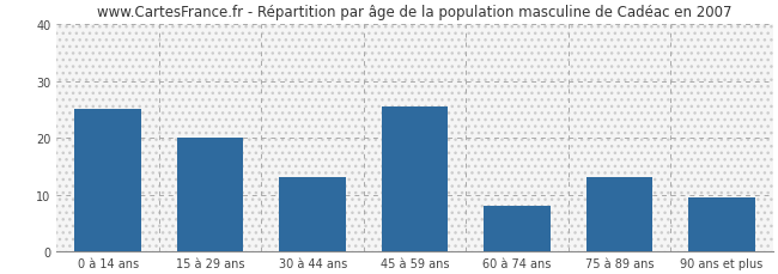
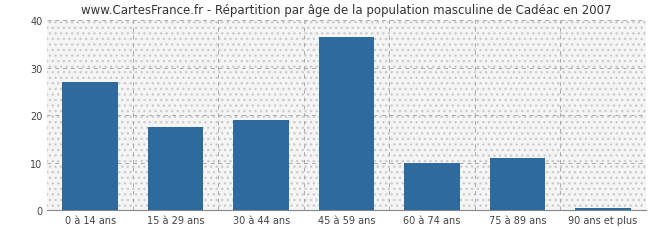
0 à 14 ans: 25.0 -> 27.0
15 à 29 ans: 20.0 -> 17.5
30 à 44 ans: 13.0 -> 19.0
45 à 59 ans: 25.5 -> 36.5
60 à 74 ans: 8.0 -> 10.0
75 à 89 ans: 13.0 -> 11.0
90 ans et plus: 9.5 -> 0.5
